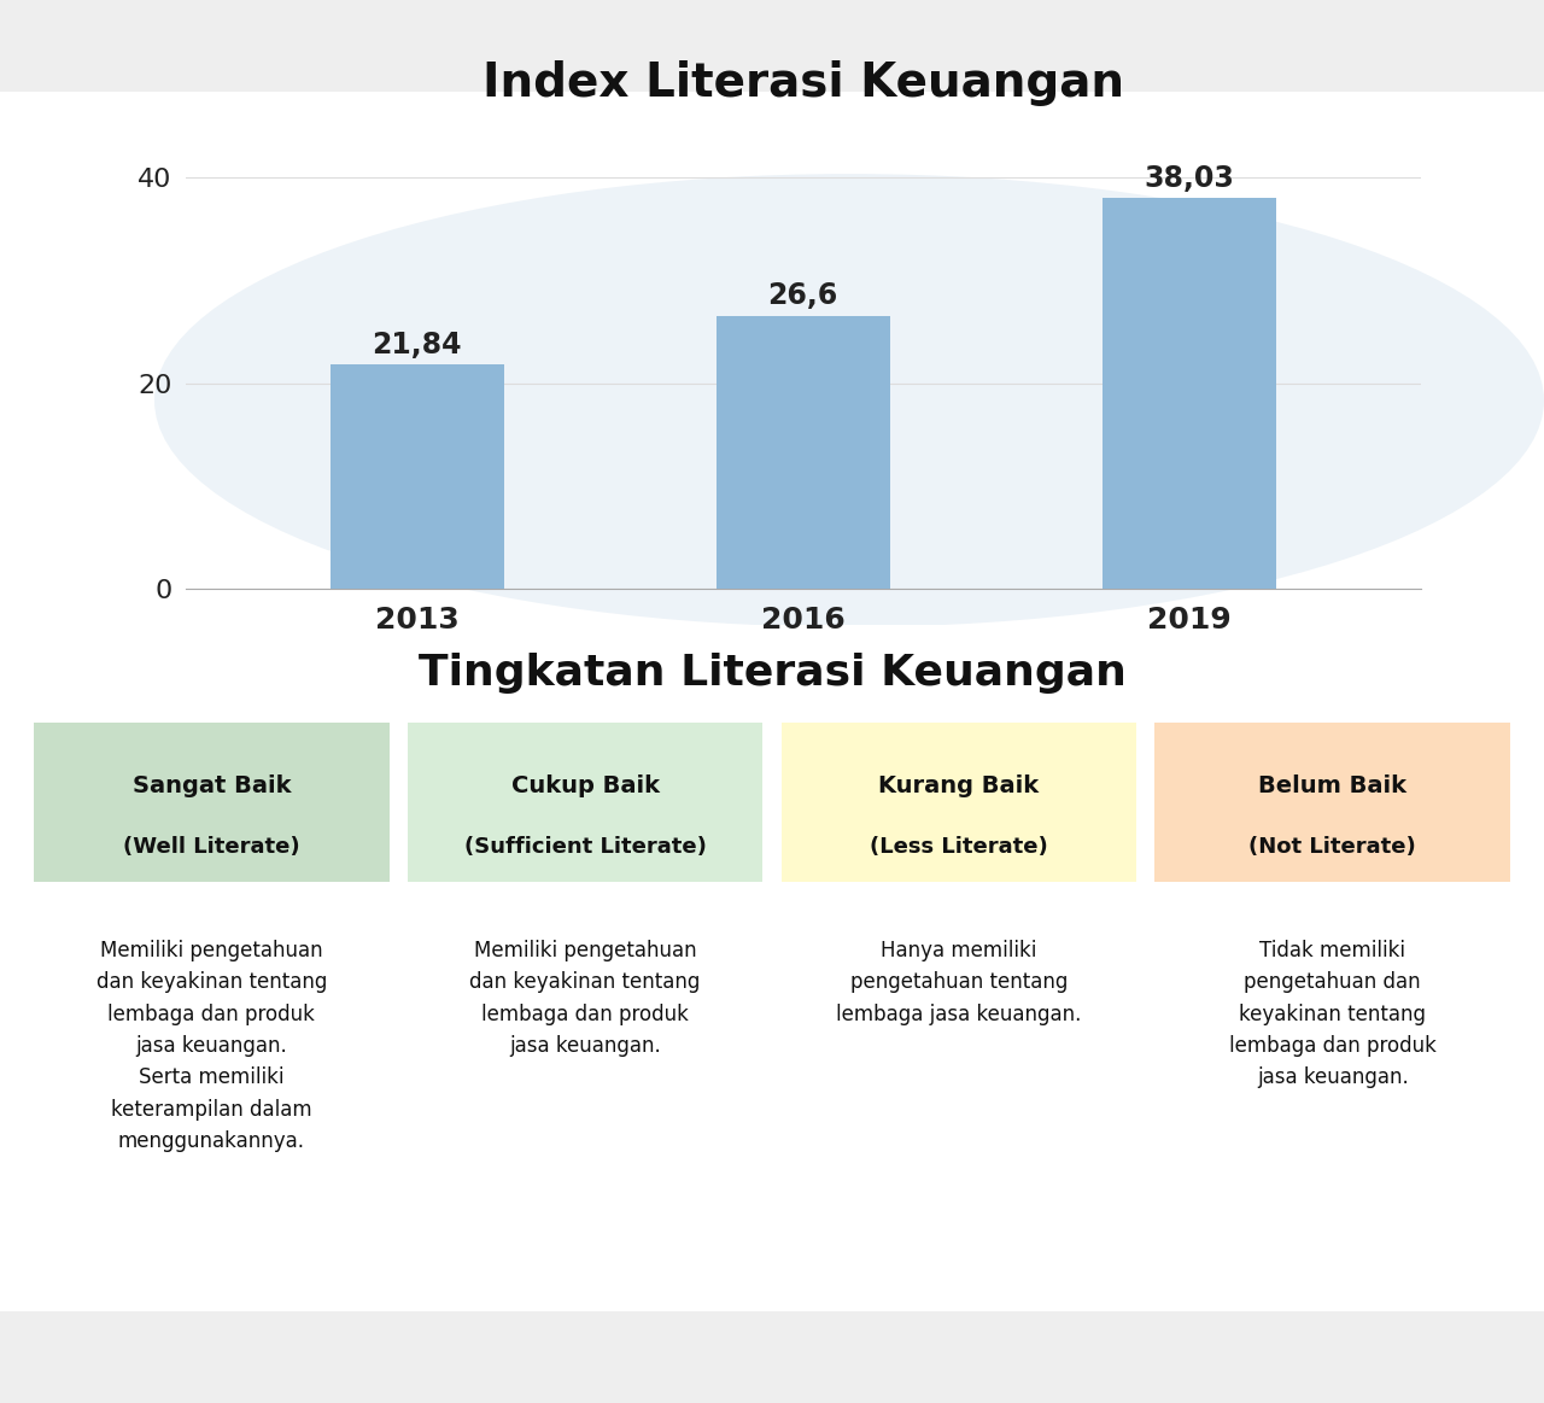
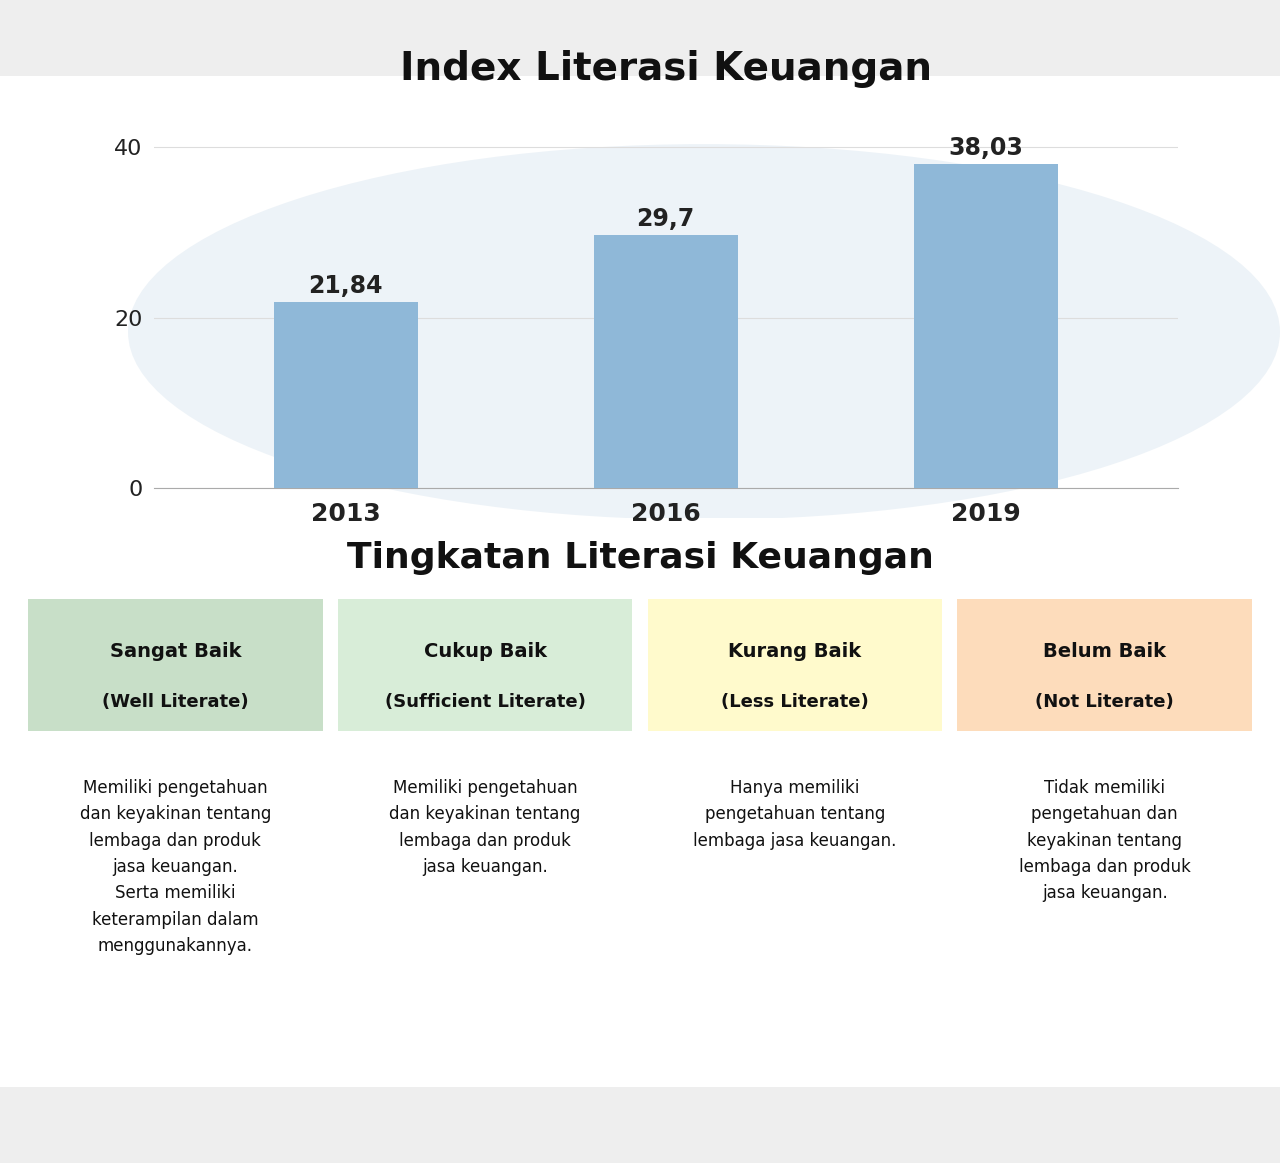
2016: 26,6 -> 29,7
